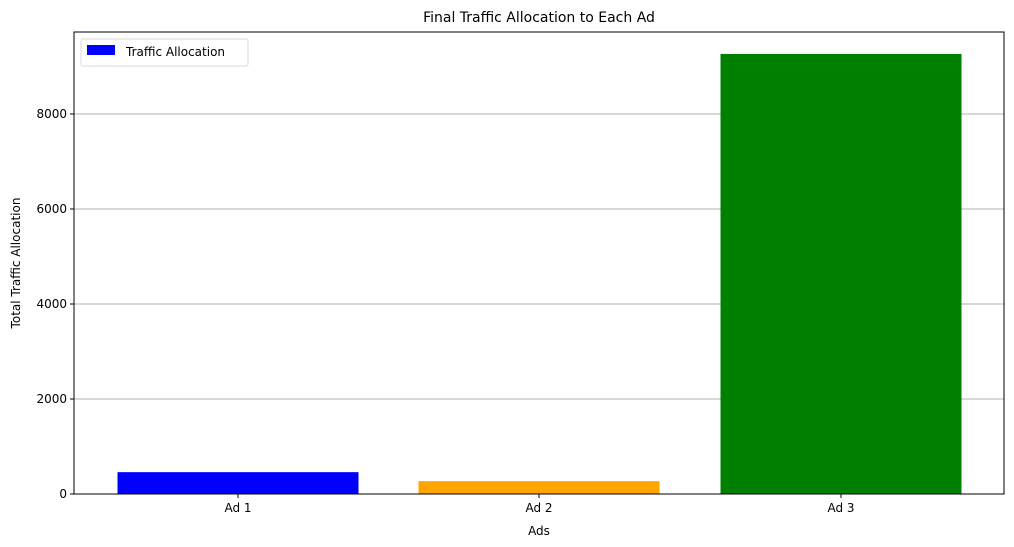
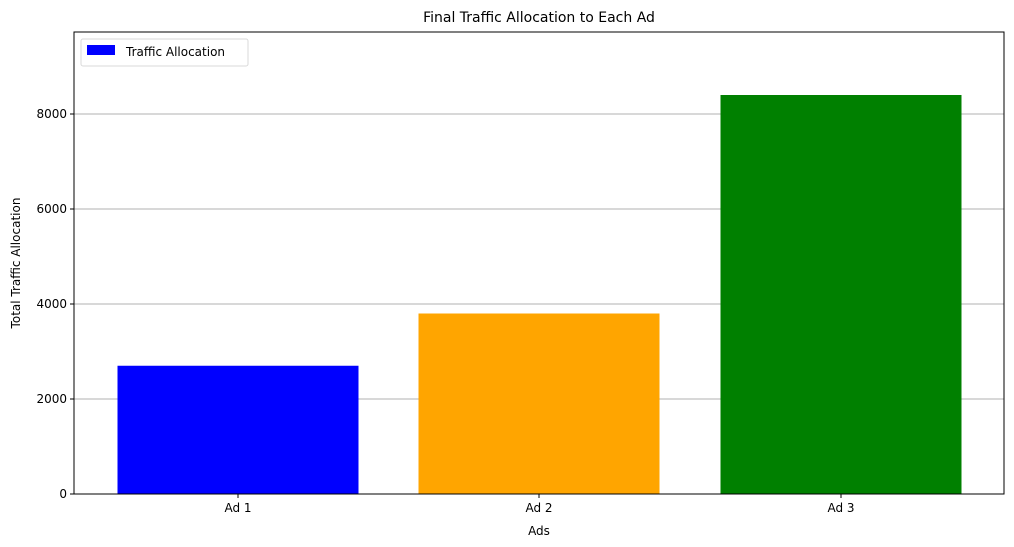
Ad 1: 500 -> 2700
Ad 2: 300 -> 3800
Ad 3: 9300 -> 8400
